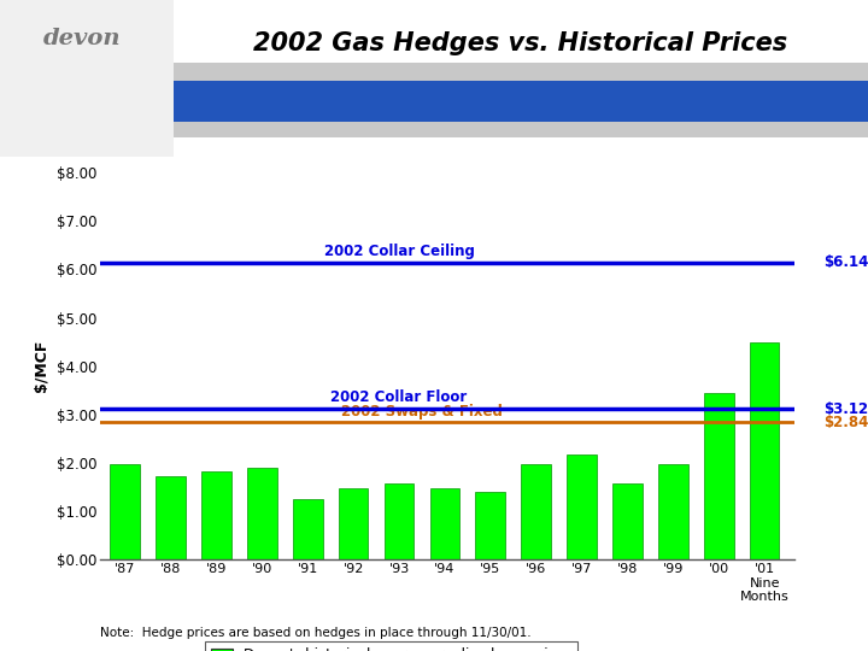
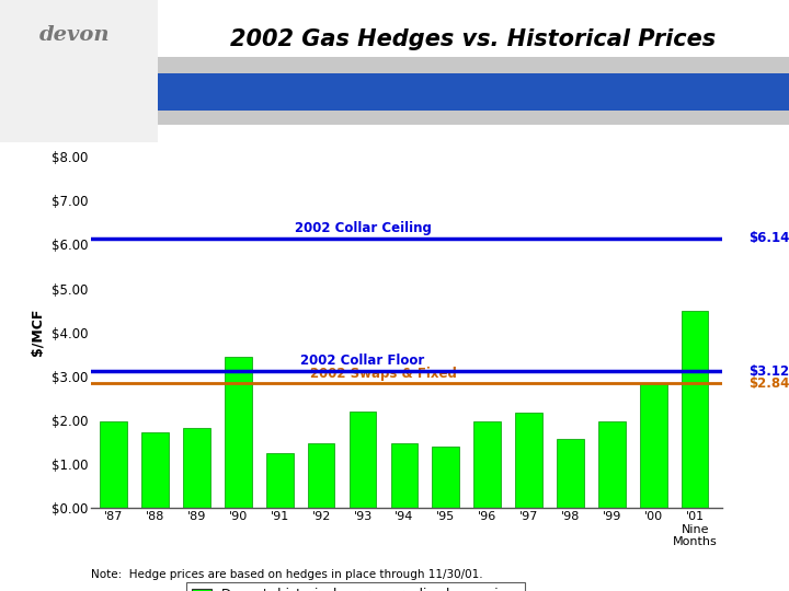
'90: $1.90 -> $3.45
'93: $1.58 -> $2.20
'00: $3.45 -> $2.85
